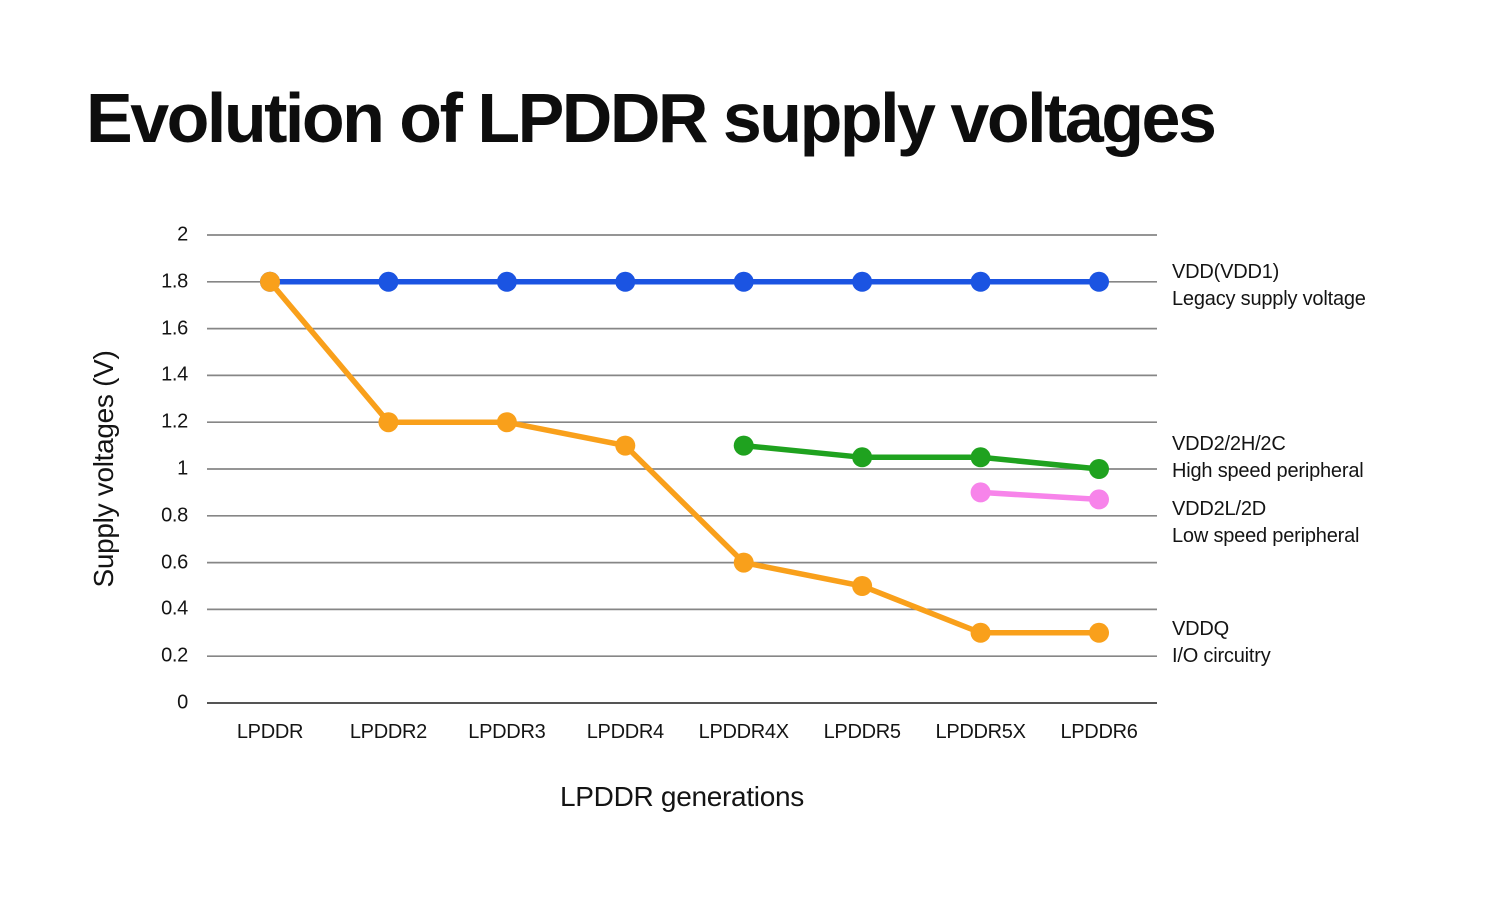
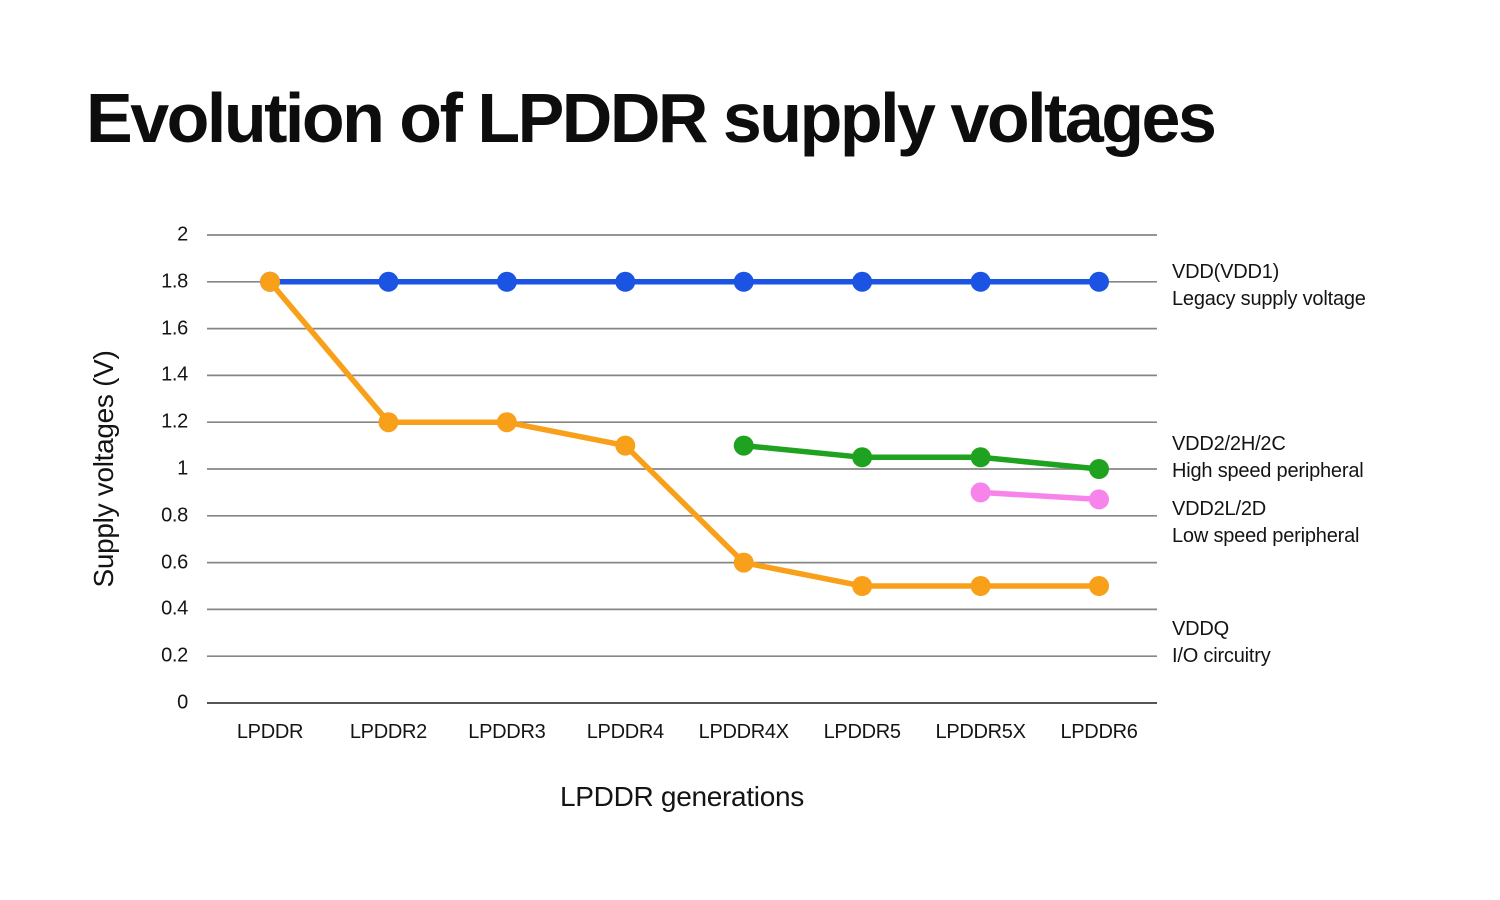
VDDQ/LPDDR5X: 0.3 -> 0.5
VDDQ/LPDDR6: 0.3 -> 0.5
